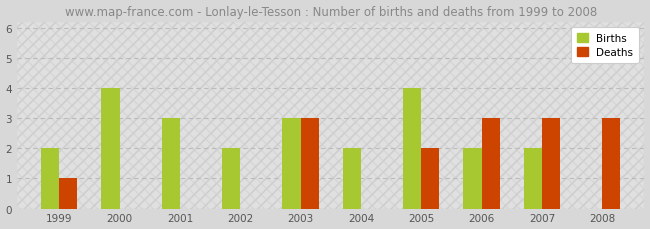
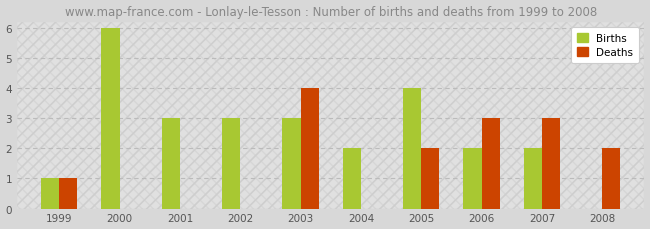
Births/1999: 2 -> 1
Births/2000: 4 -> 6
Births/2002: 2 -> 3
Deaths/2003: 3 -> 4
Deaths/2008: 3 -> 2
